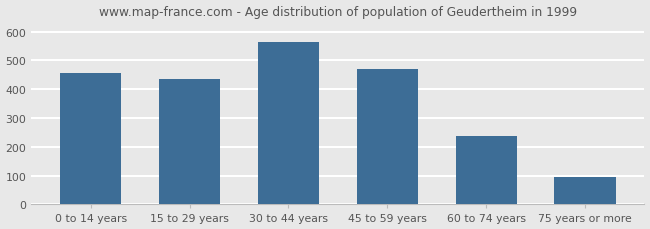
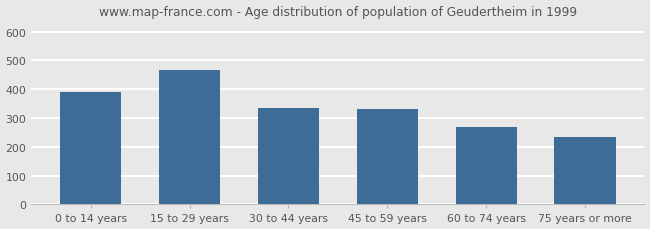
0 to 14 years: 455 -> 390
15 to 29 years: 435 -> 465
30 to 44 years: 563 -> 335
45 to 59 years: 470 -> 330
60 to 74 years: 238 -> 270
75 years or more: 95 -> 235
